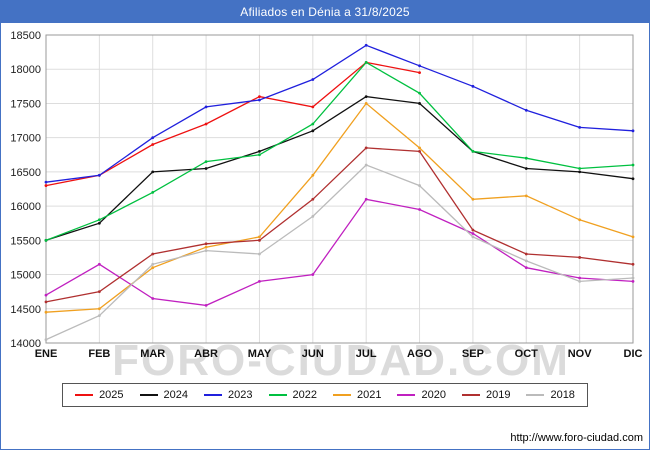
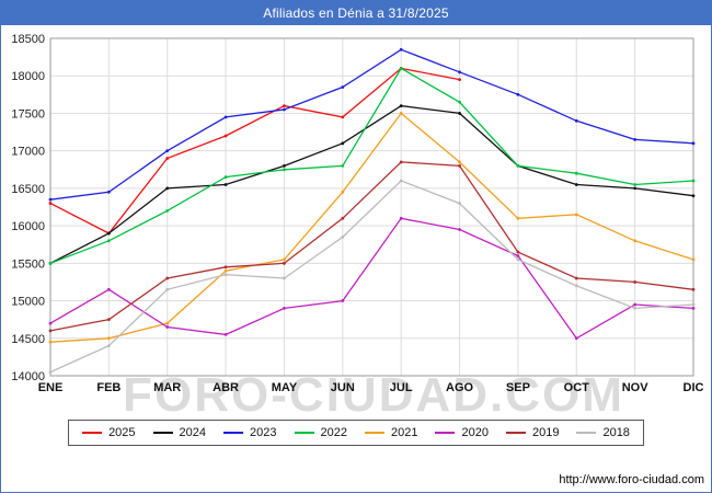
2025/FEB: 16400 -> 15900
2024/FEB: 15800 -> 15900
2021/MAR: 15100 -> 14700
2022/JUN: 17200 -> 16800
2020/OCT: 15100 -> 14500
